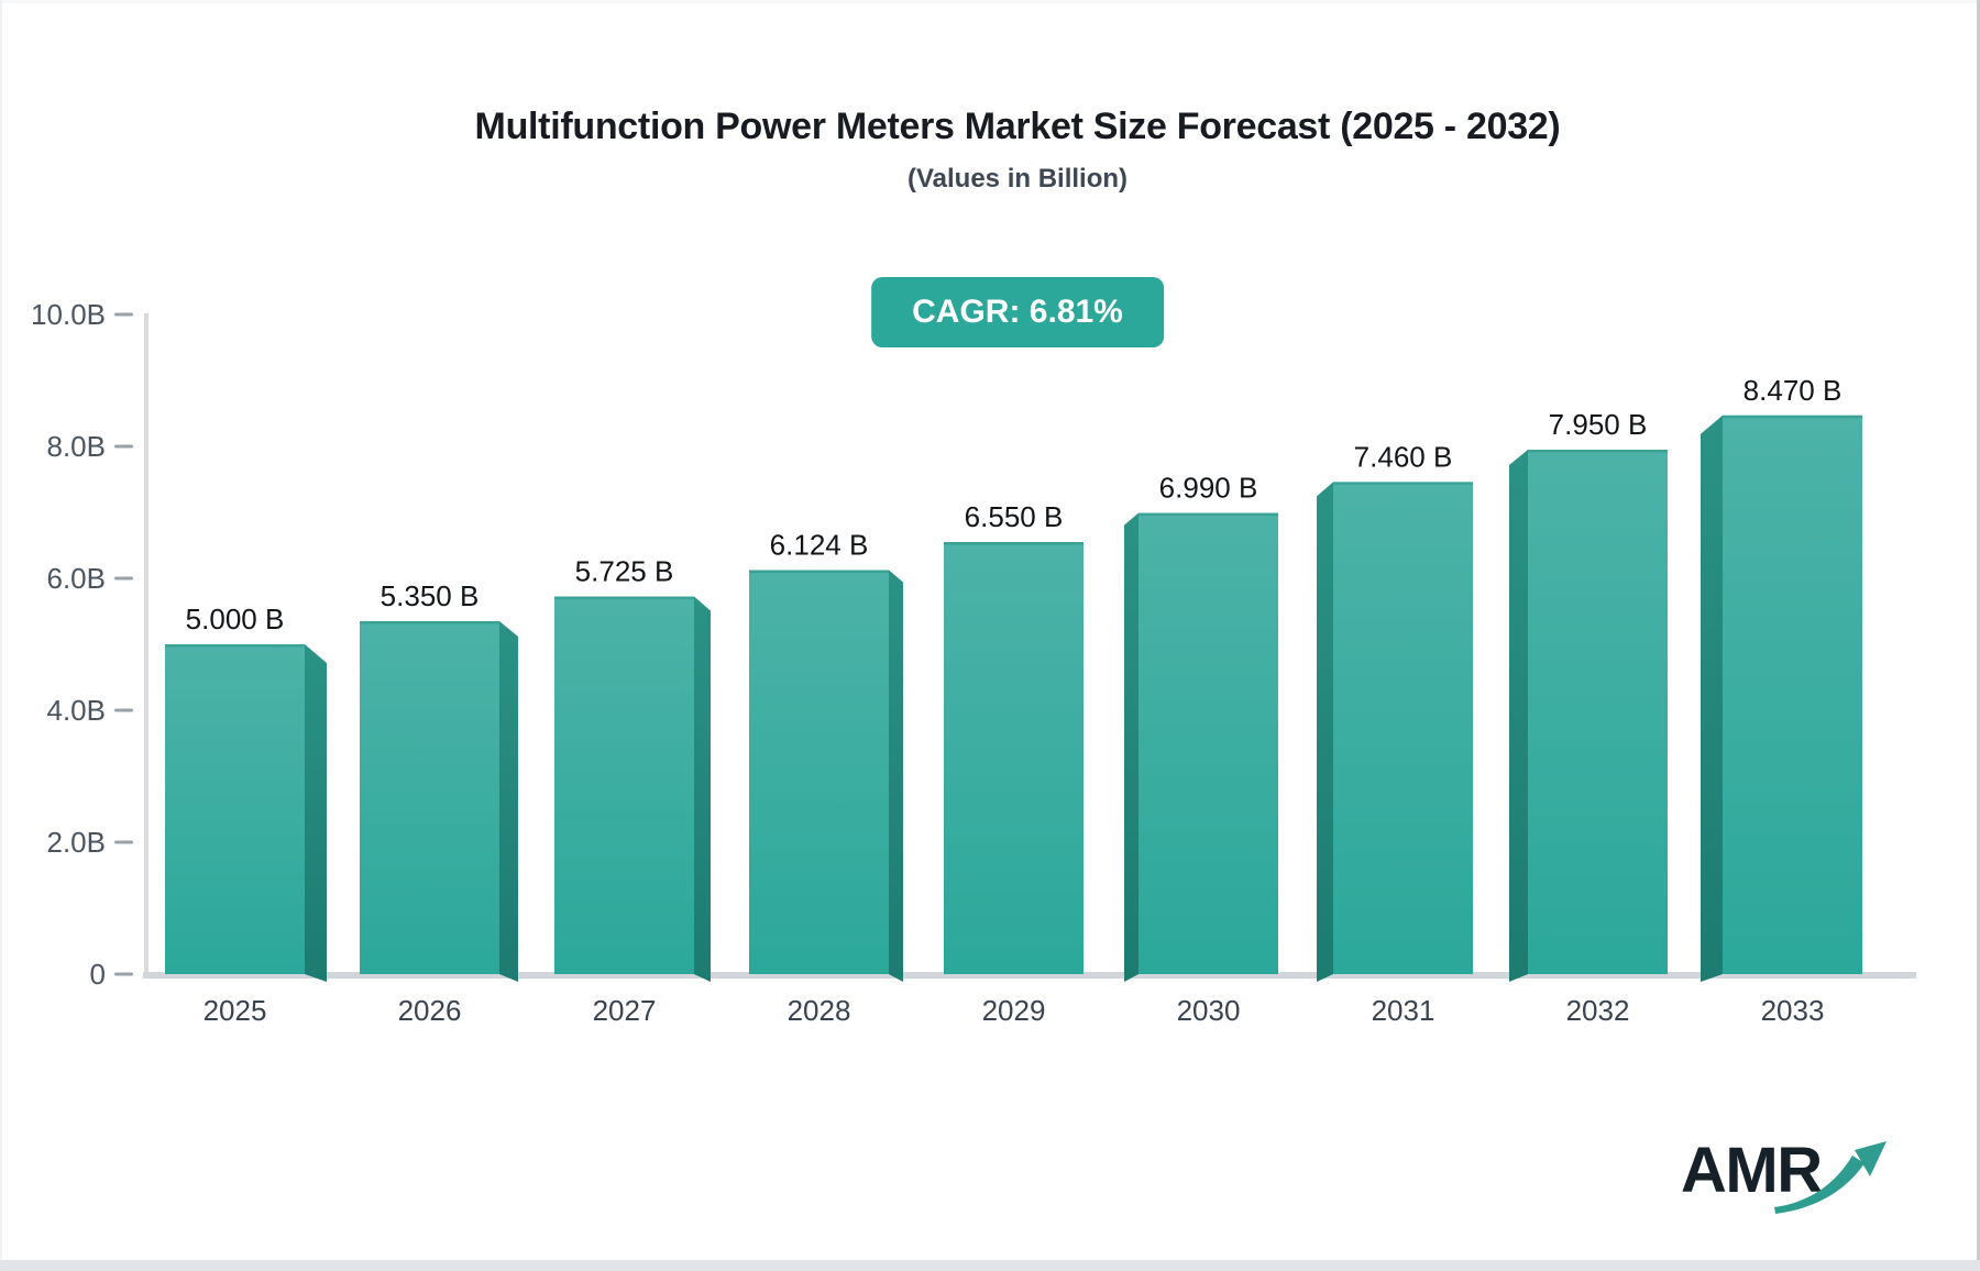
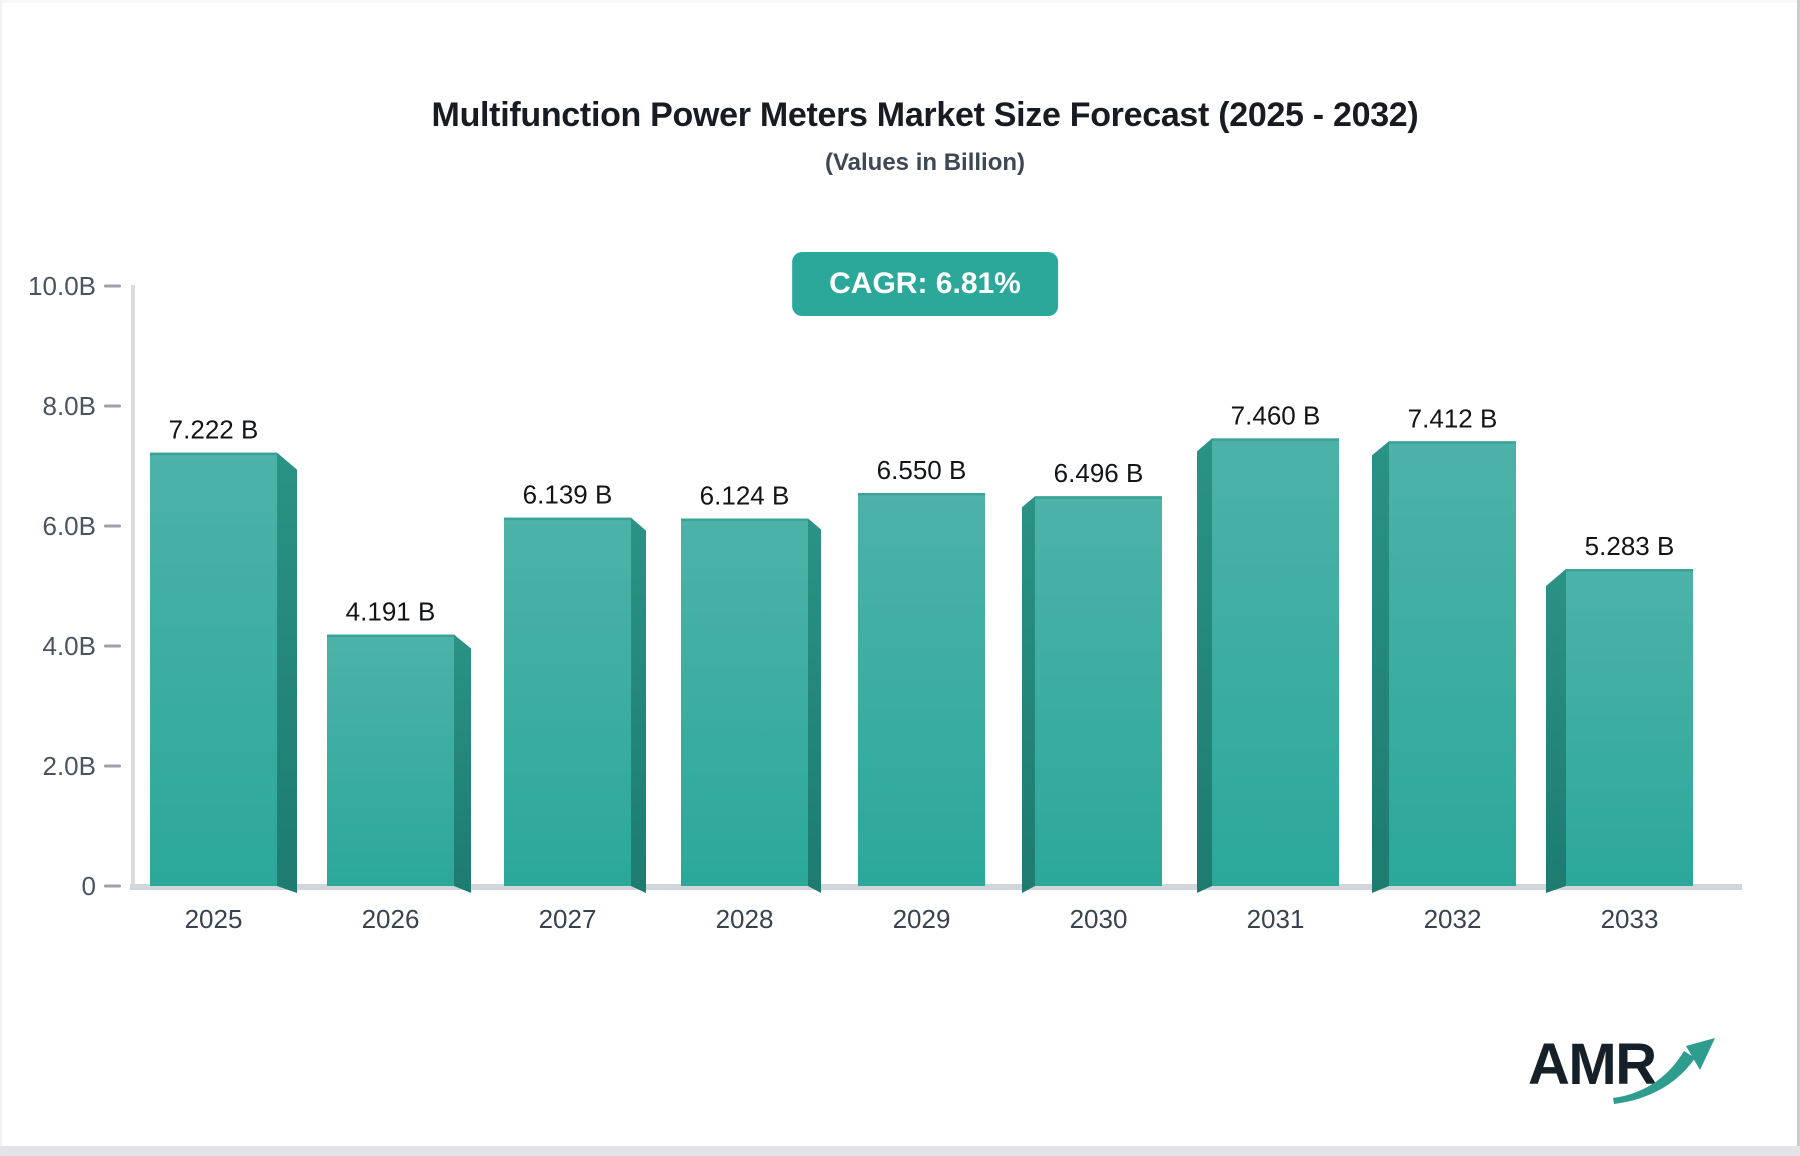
2025: 5.000 -> 7.222
2026: 5.350 -> 4.191
2027: 5.725 -> 6.139
2030: 6.990 -> 6.496
2032: 7.950 -> 7.412
2033: 8.470 -> 5.283
